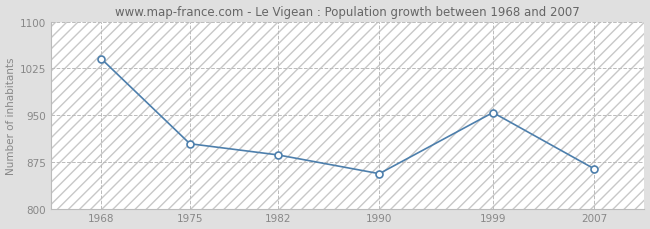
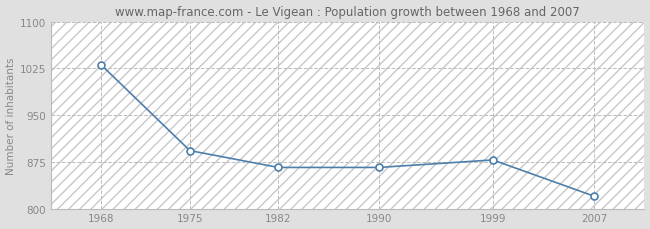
1968: 1040 -> 1030
1975: 904 -> 893
1982: 886 -> 866
1990: 856 -> 866
1999: 954 -> 878
2007: 864 -> 820
